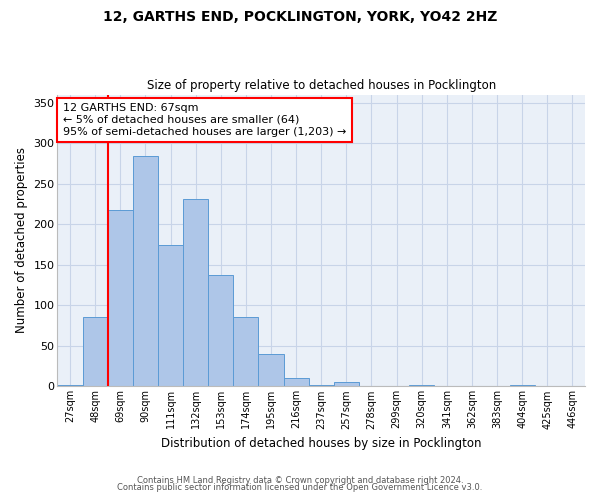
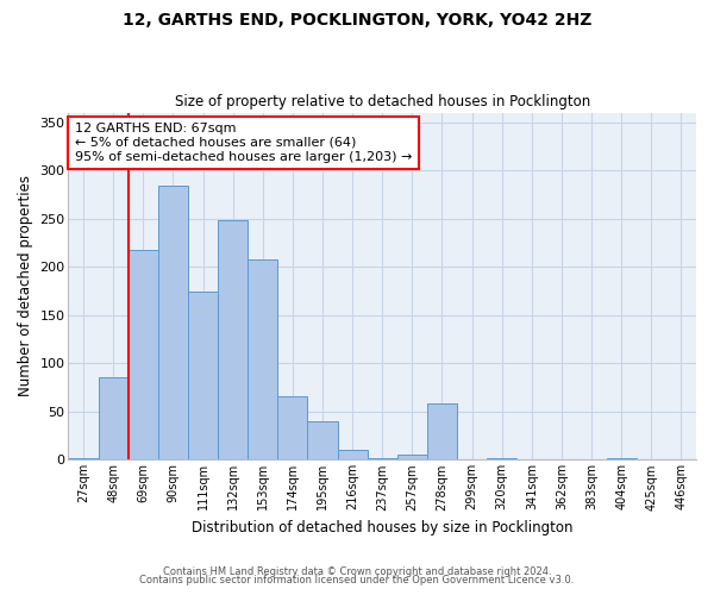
132sqm: 231 -> 248
153sqm: 137 -> 208
174sqm: 85 -> 66
278sqm: 1 -> 58
